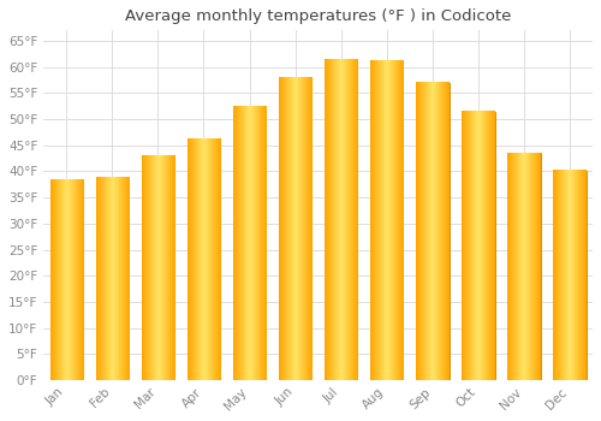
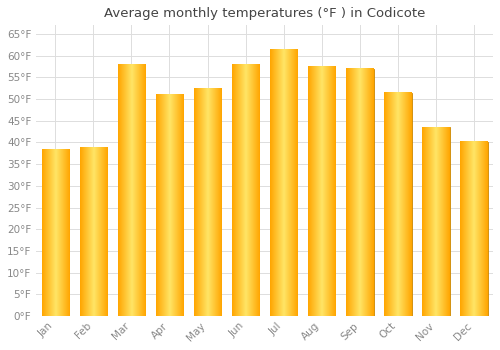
Mar: 43.0°F -> 58.0°F
Apr: 46.2°F -> 51.0°F
Aug: 61.3°F -> 57.5°F
